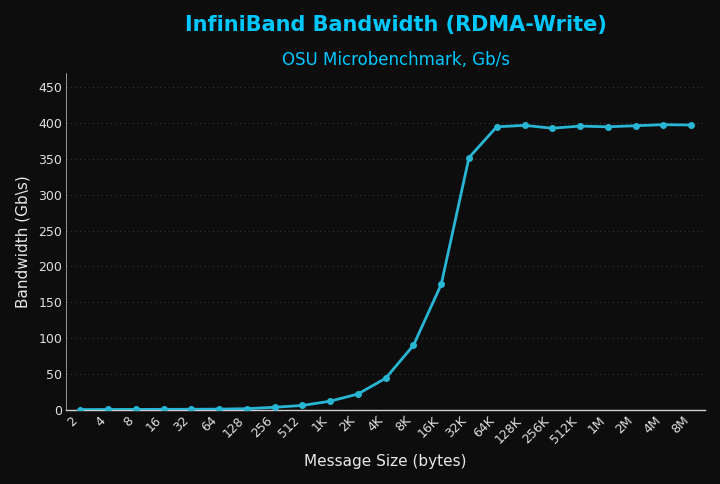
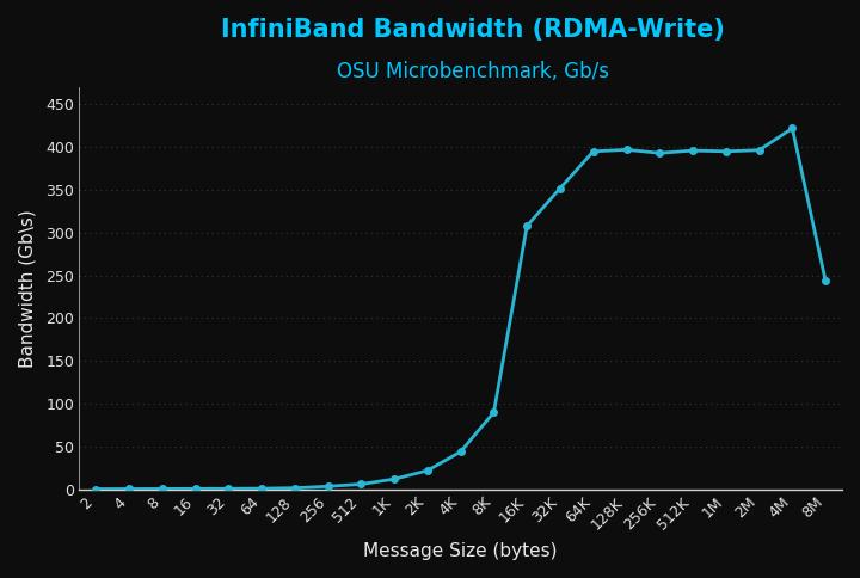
16K: 175 -> 308
4M: 398 -> 422
8M: 398 -> 244
